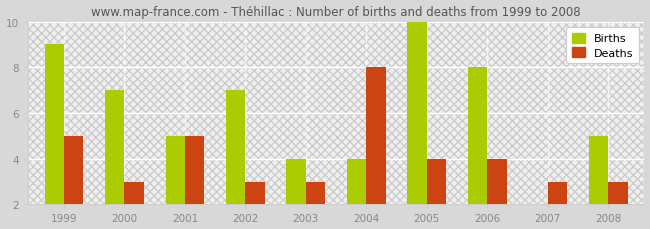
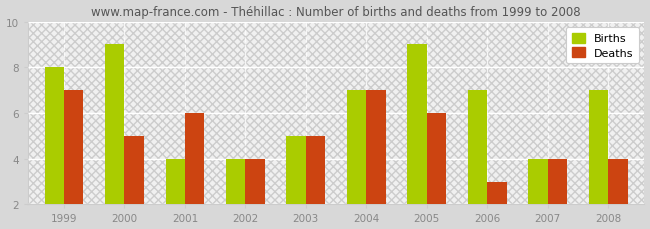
Births/1999: 9 -> 8
Deaths/1999: 5 -> 7
Births/2000: 7 -> 9
Deaths/2000: 3 -> 5
Births/2001: 5 -> 4
Deaths/2001: 5 -> 6
Births/2002: 7 -> 4
Deaths/2002: 3 -> 4
Births/2003: 4 -> 5
Deaths/2003: 3 -> 5
Births/2004: 4 -> 7
Deaths/2004: 8 -> 7
Births/2005: 10 -> 9
Deaths/2005: 4 -> 6
Births/2006: 8 -> 7
Deaths/2006: 4 -> 3
Births/2007: 2 -> 4
Deaths/2007: 3 -> 4
Births/2008: 5 -> 7
Deaths/2008: 3 -> 4
